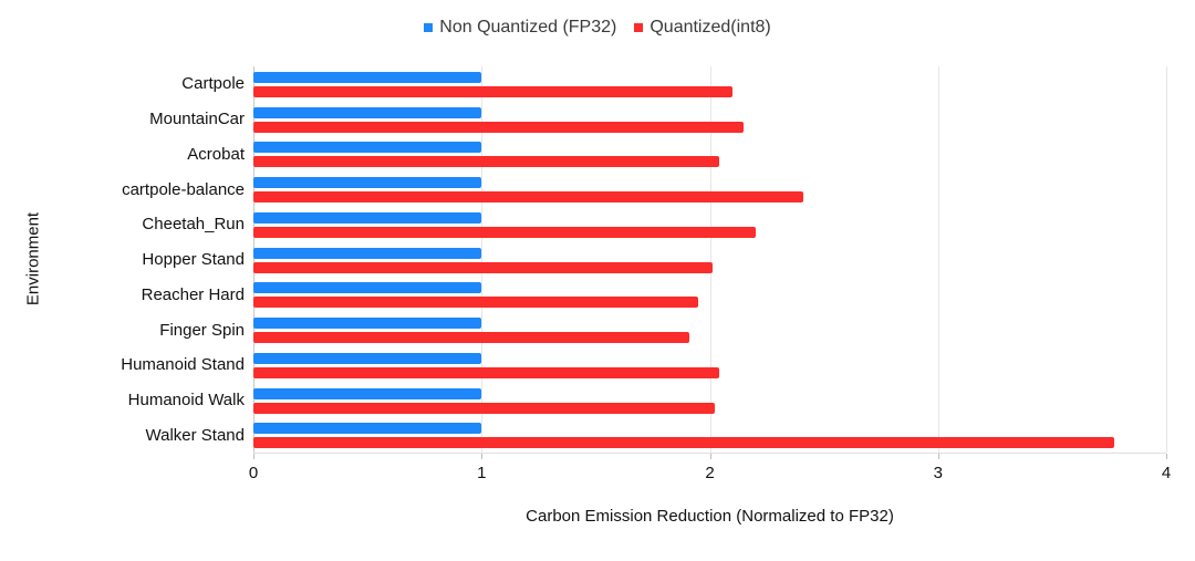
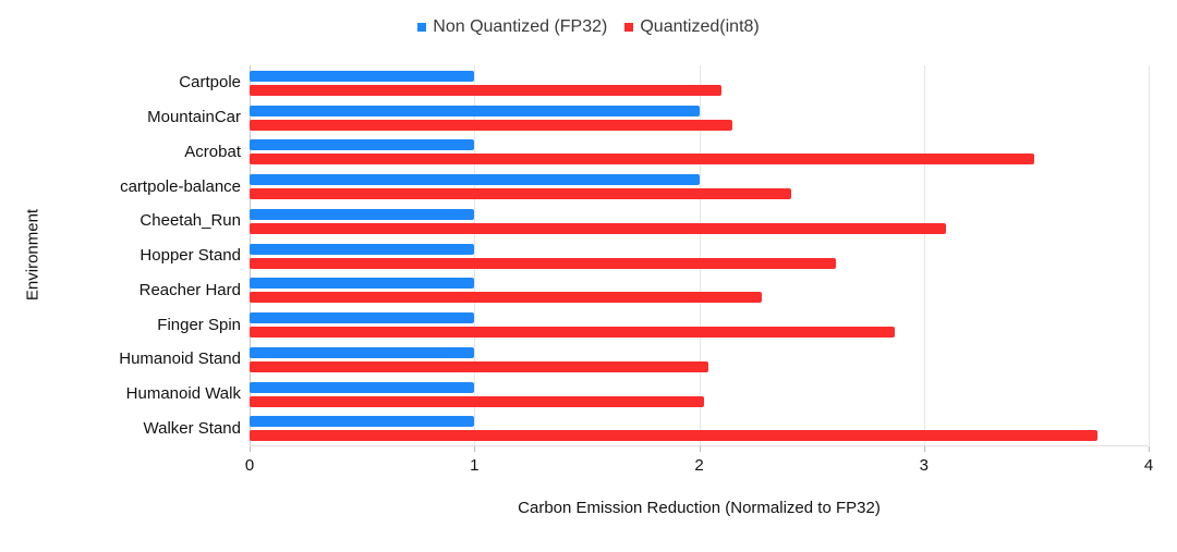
Non Quantized (FP32)/MountainCar: 1 -> 2
Quantized(int8)/Acrobat: 2.04 -> 3.49
Non Quantized (FP32)/cartpole-balance: 1 -> 2
Quantized(int8)/Cheetah_Run: 2.20 -> 3.10
Quantized(int8)/Hopper Stand: 2.01 -> 2.61
Quantized(int8)/Reacher Hard: 1.95 -> 2.28
Quantized(int8)/Finger Spin: 1.91 -> 2.87
